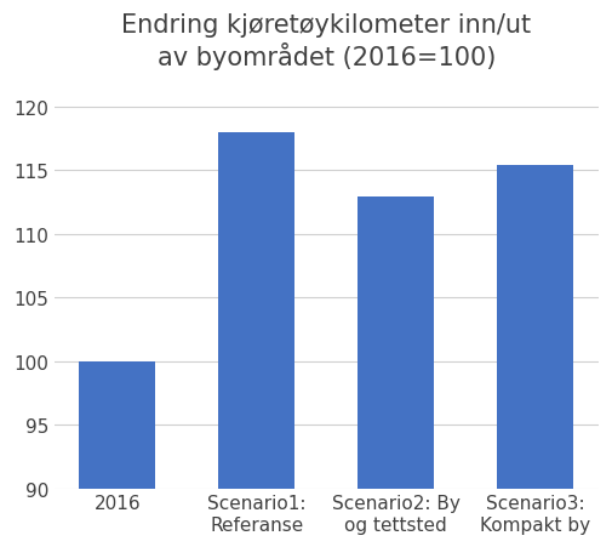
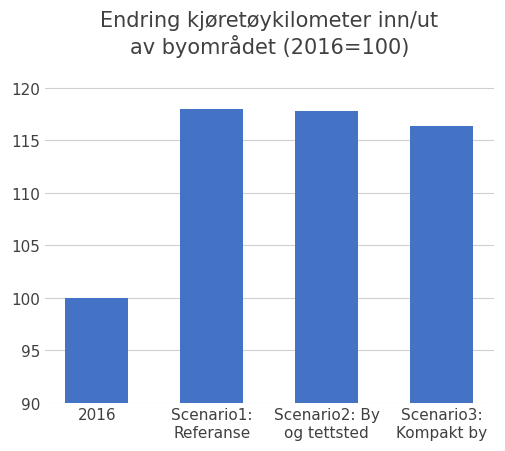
Scenario2: By og tettsted: 112.9 -> 117.8
Scenario3: Kompakt by: 115.4 -> 116.4
